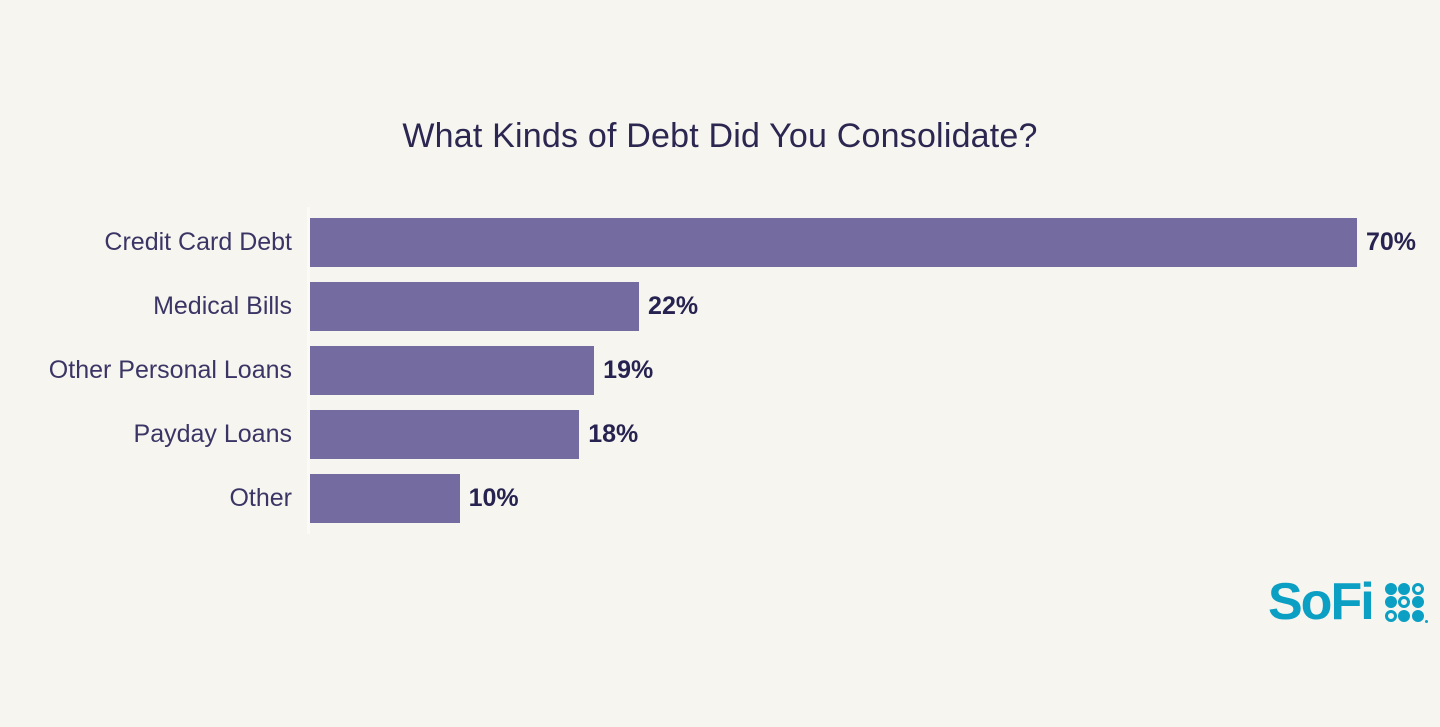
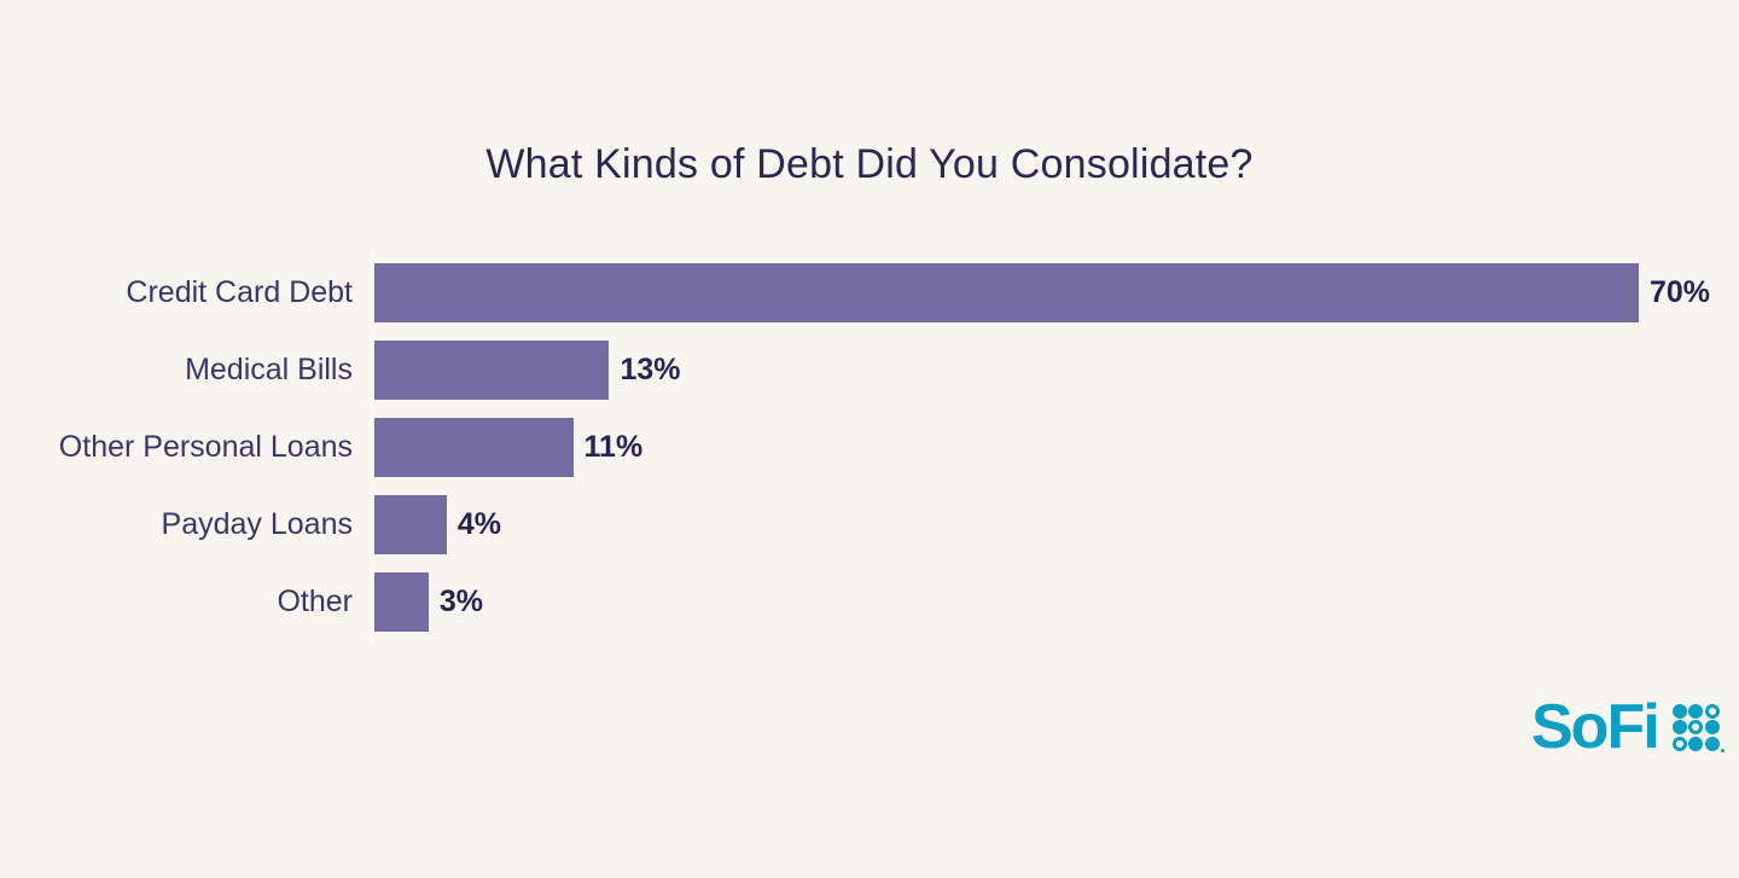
Medical Bills: 22% -> 13%
Other Personal Loans: 19% -> 11%
Payday Loans: 18% -> 4%
Other: 10% -> 3%
